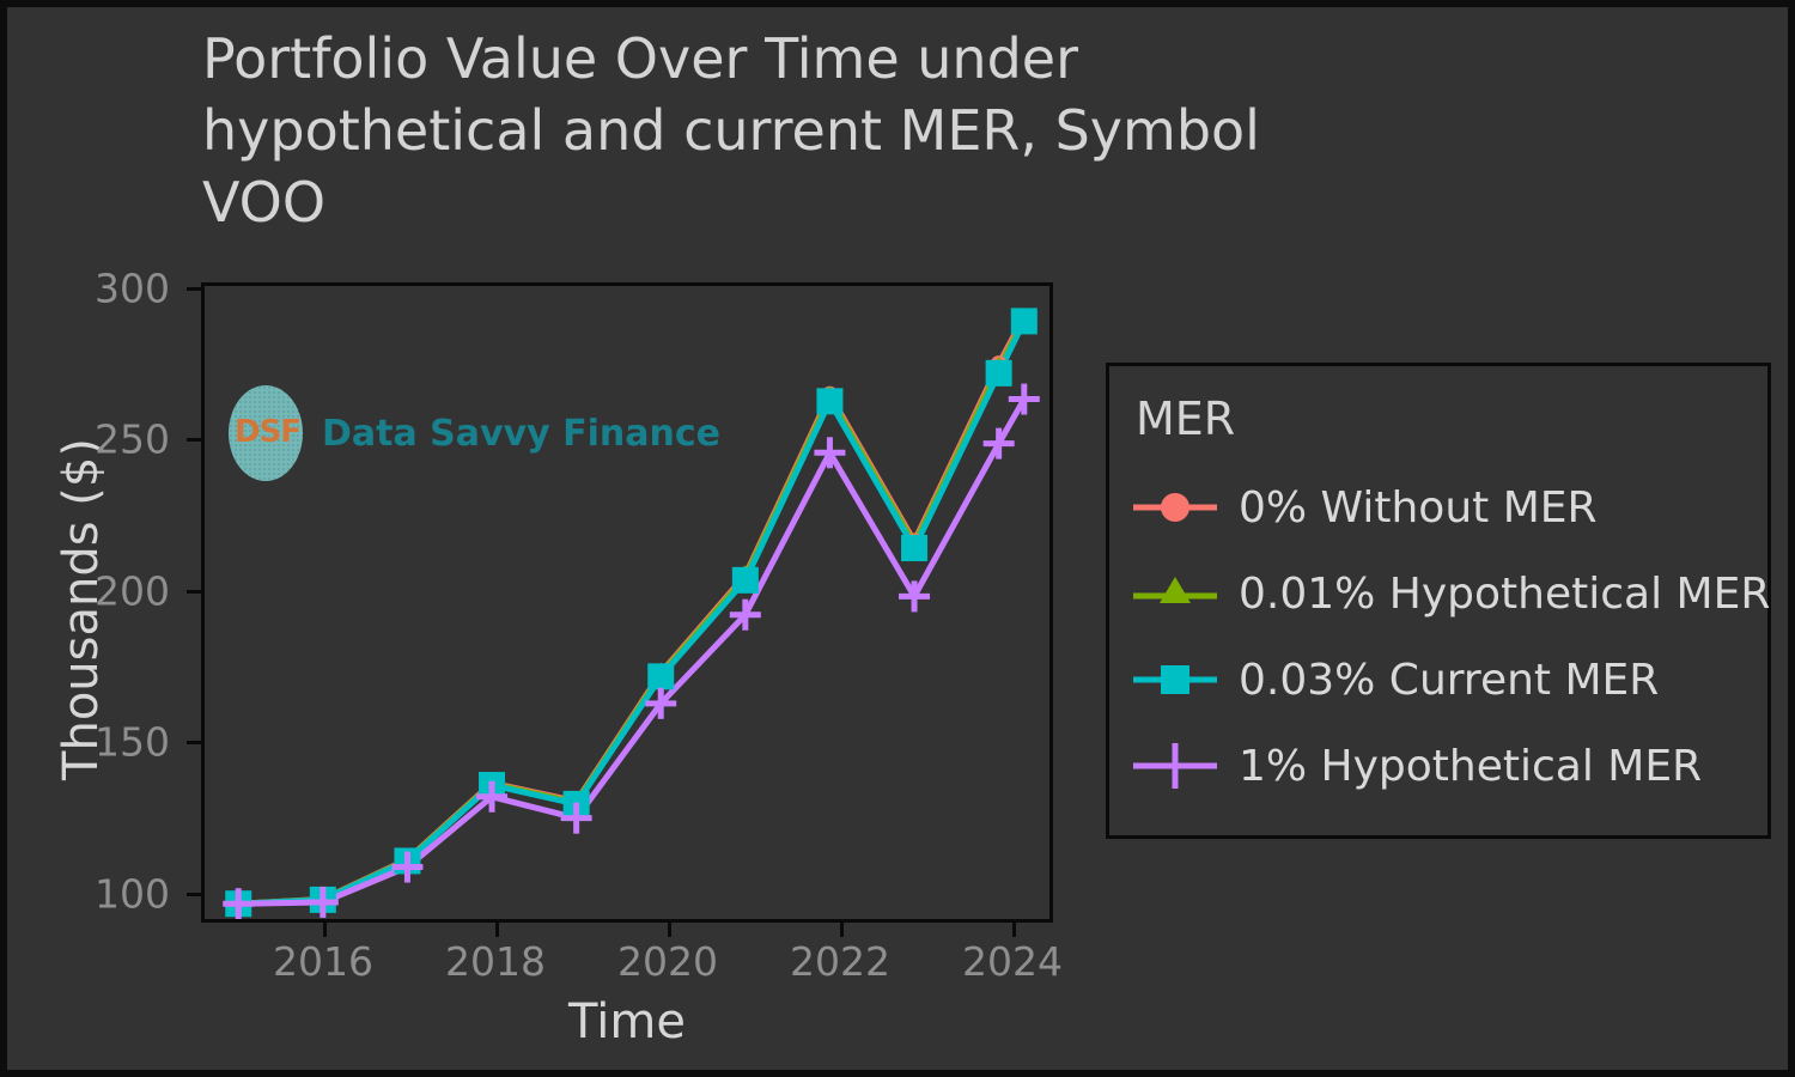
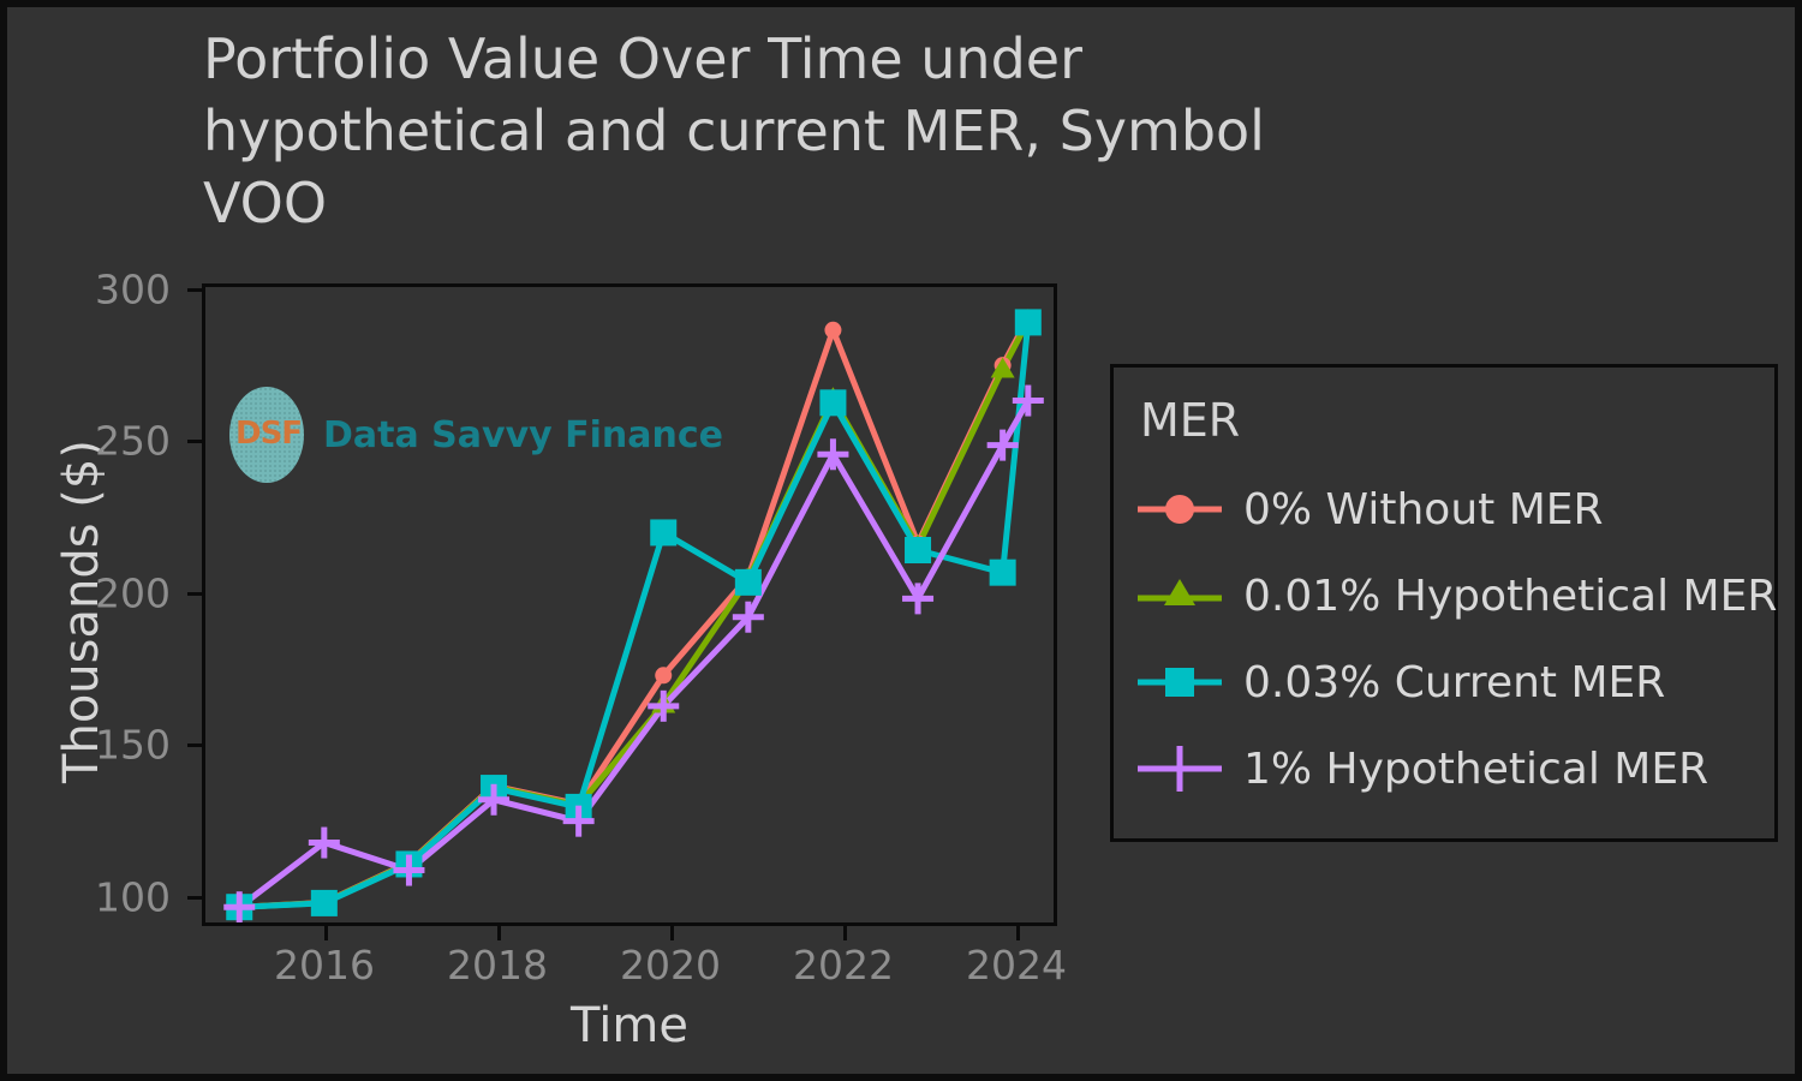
1% Hypothetical MER/2016: 100 -> 121
0.01% Hypothetical MER/2020: 175 -> 166
0.03% Current MER/2020: 174 -> 222
0% Without MER/2022: 266 -> 288
0.03% Current MER/2024: 274 -> 209
